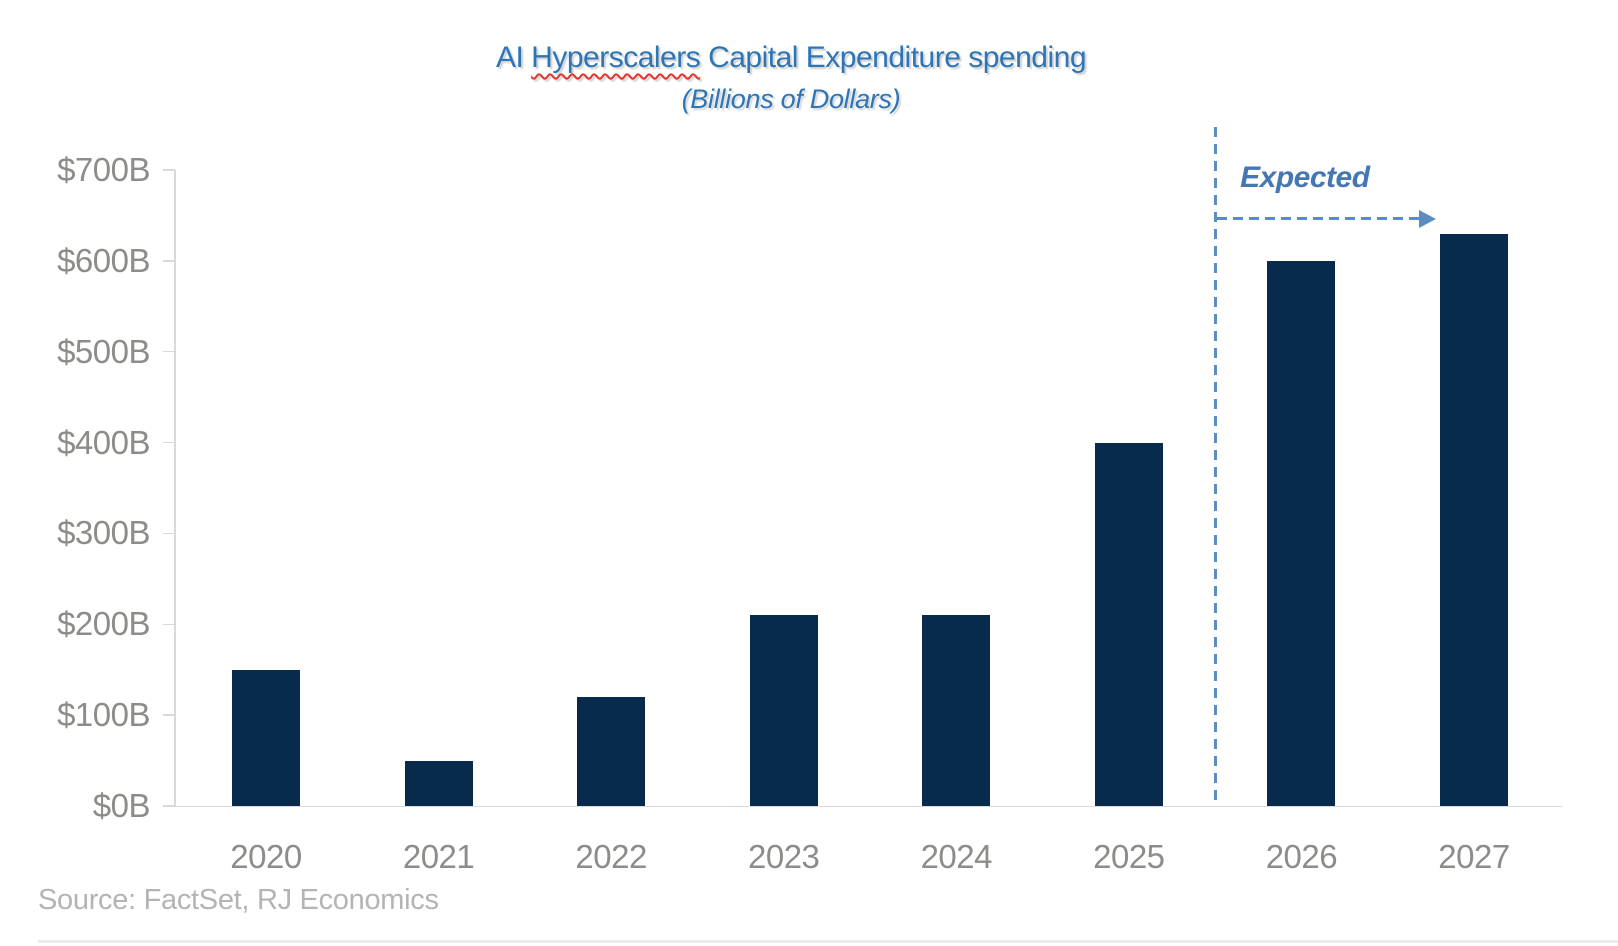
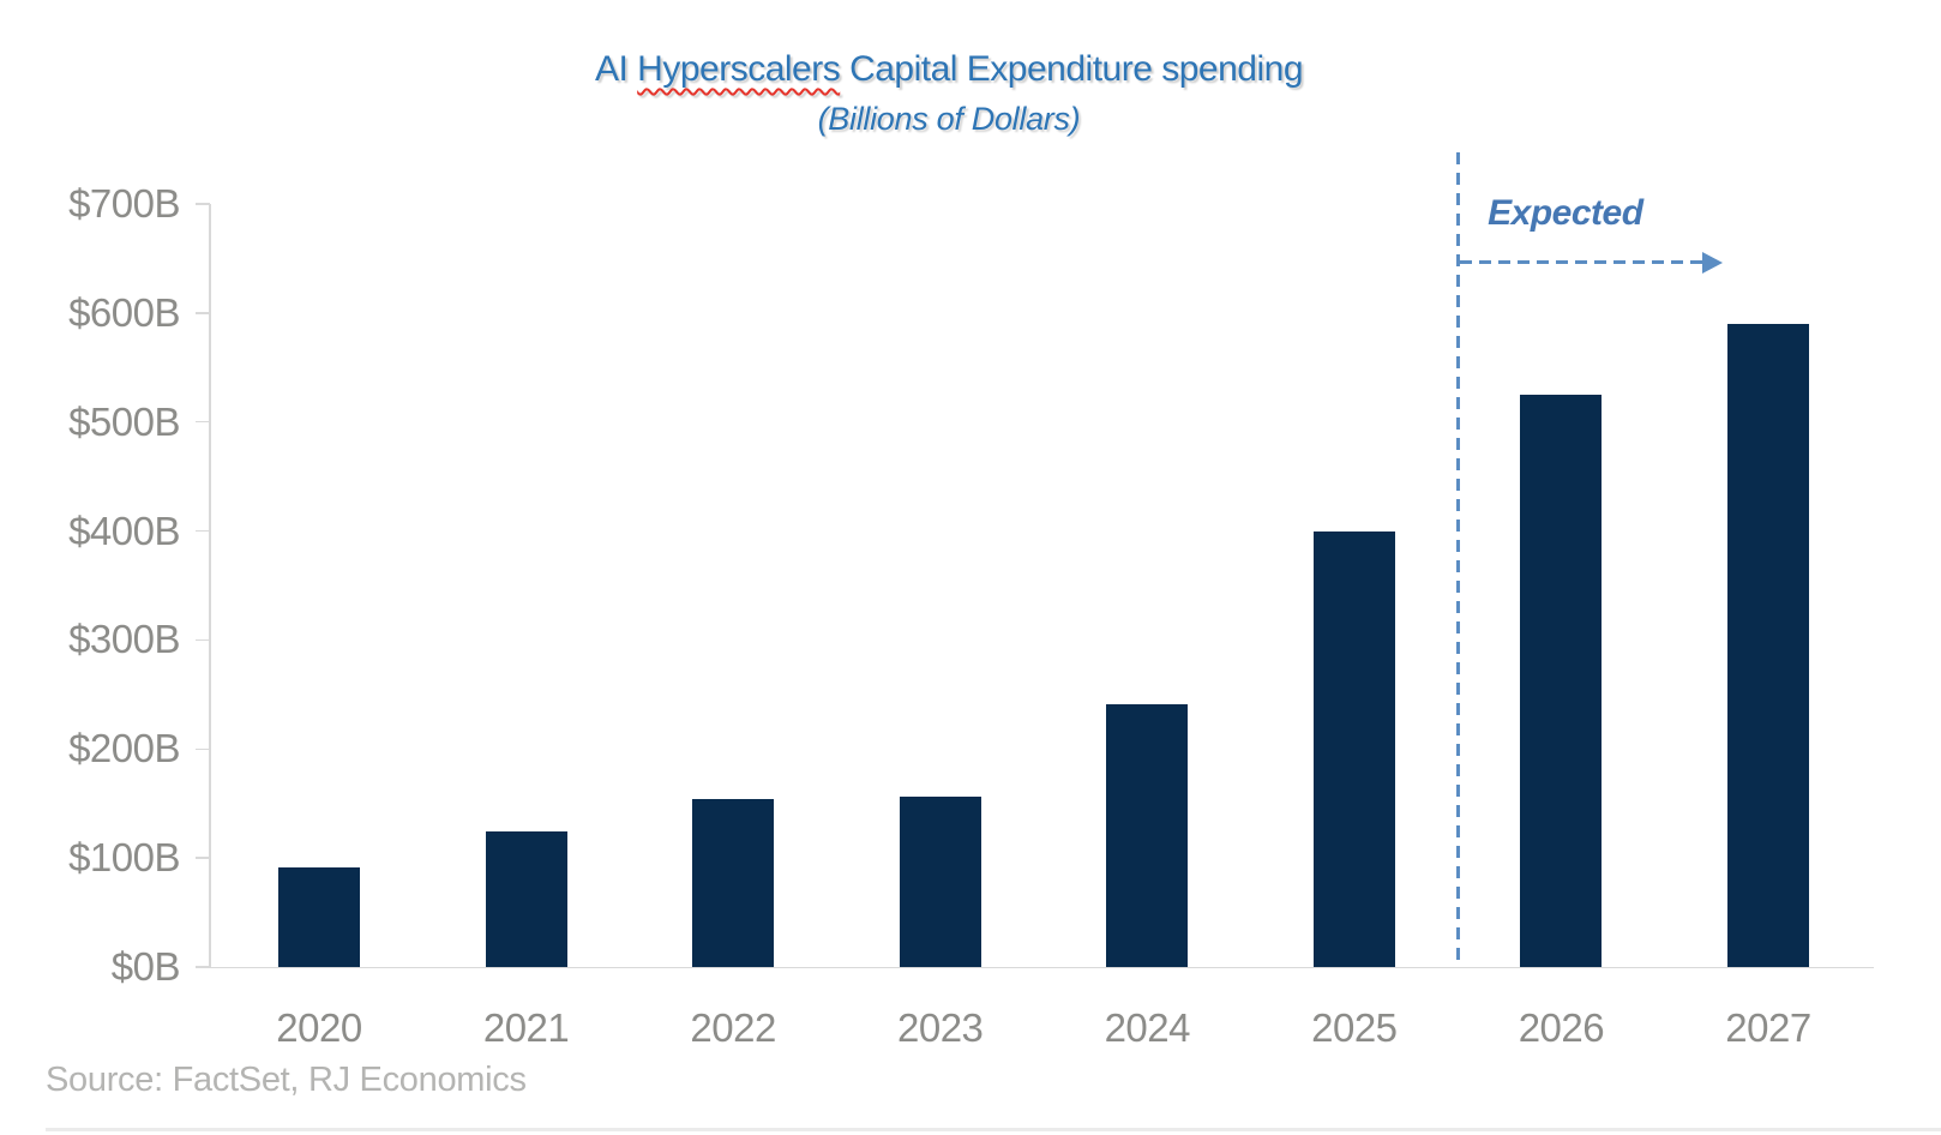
2020: $150B -> $90B
2021: $50B -> $120B
2022: $120B -> $150B
2023: $210B -> $160B
2024: $210B -> $240B
2026: $600B -> $520B
2027: $630B -> $590B
